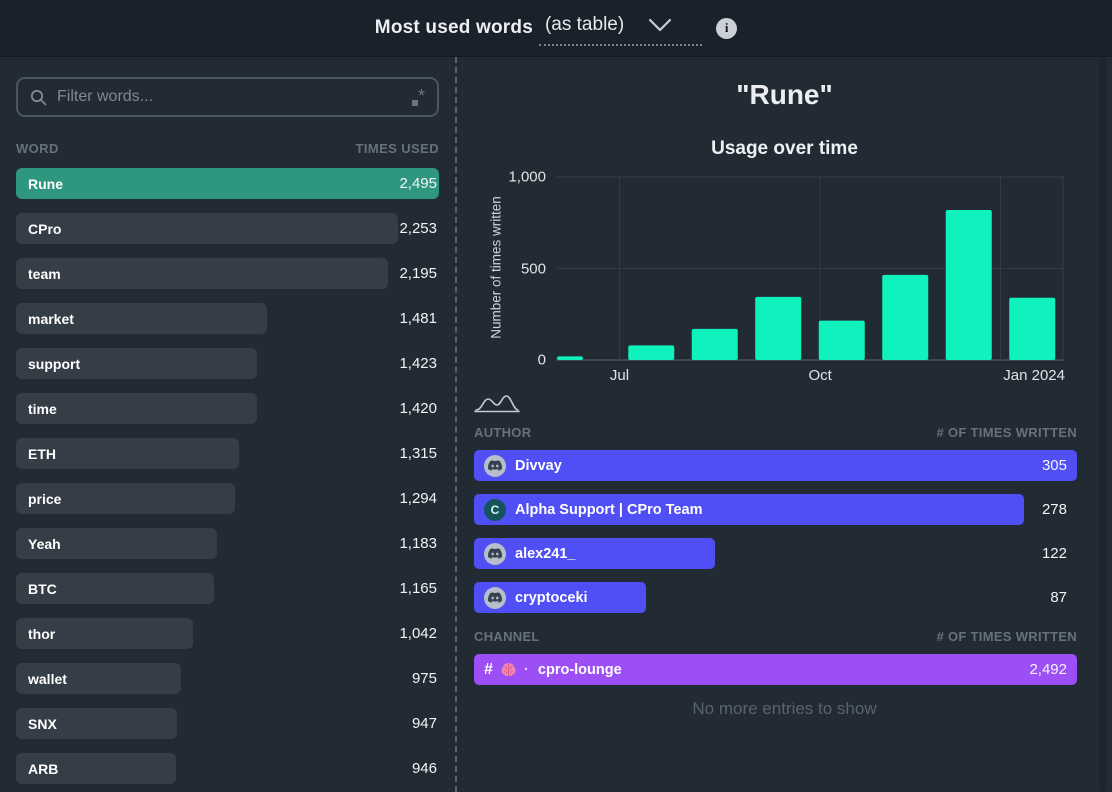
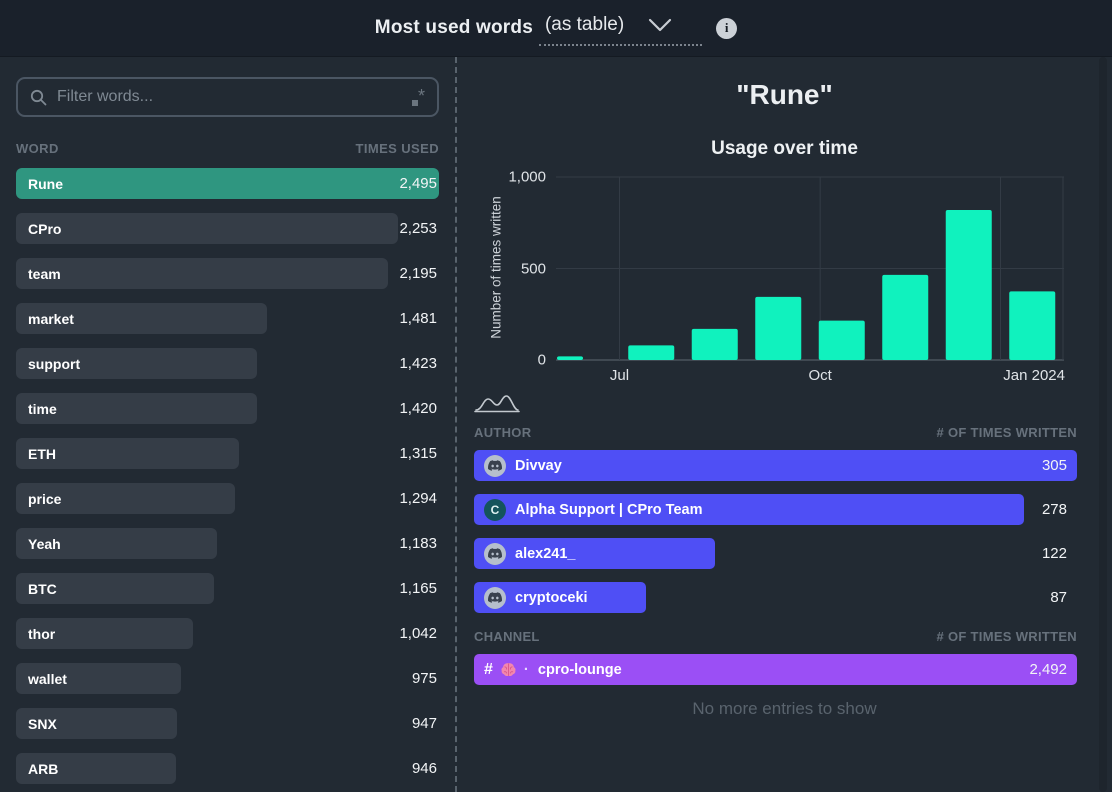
Jan 2024: 340 -> 380
